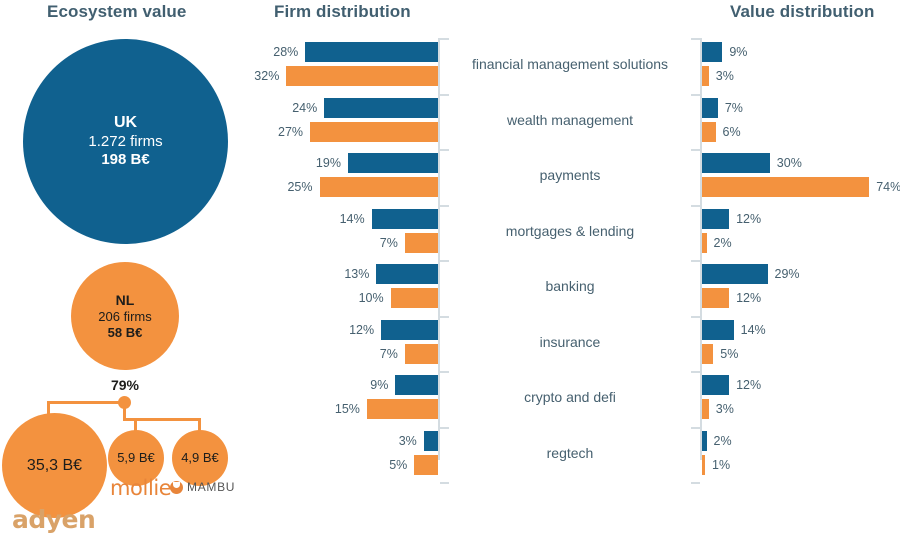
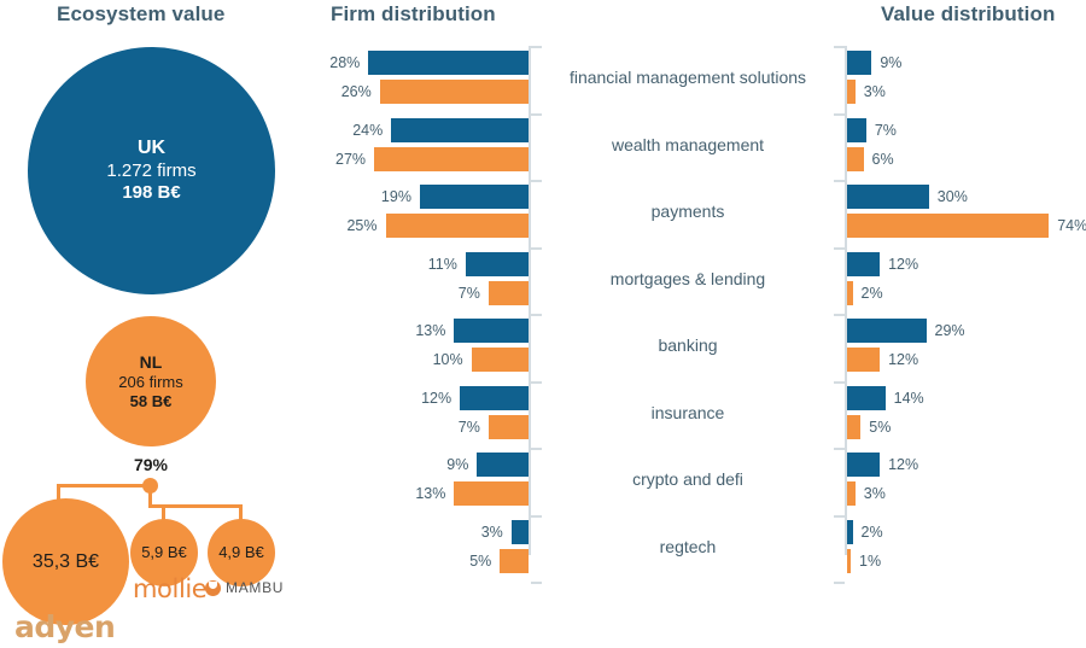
Firm distribution/NL/financial management solutions: 32% -> 26%
Firm distribution/UK/mortgages & lending: 14% -> 11%
Firm distribution/NL/crypto and defi: 15% -> 13%
